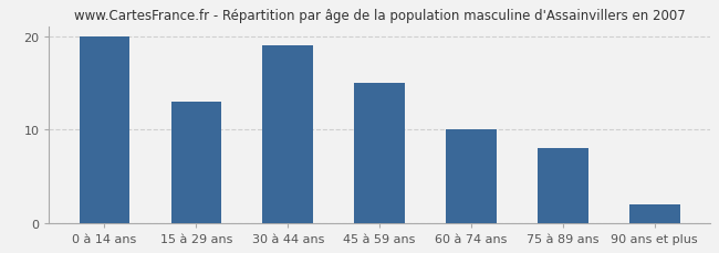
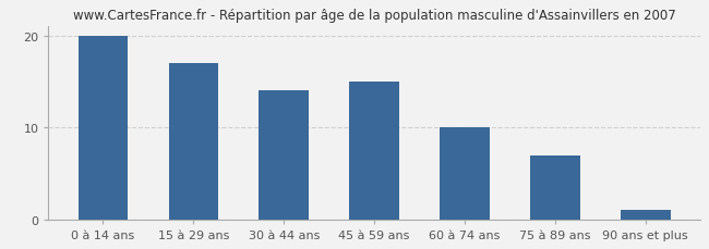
15 à 29 ans: 13 -> 17
30 à 44 ans: 19 -> 14
75 à 89 ans: 8 -> 7
90 ans et plus: 2 -> 1
